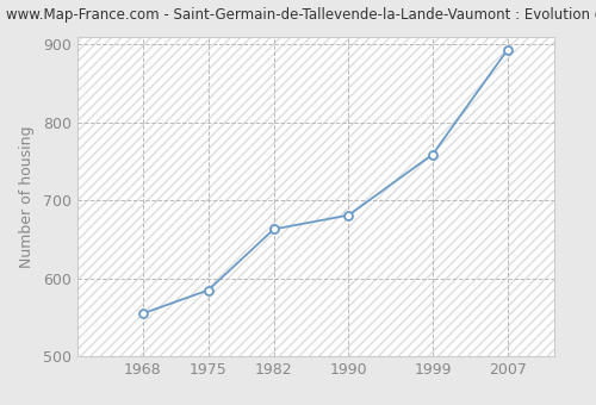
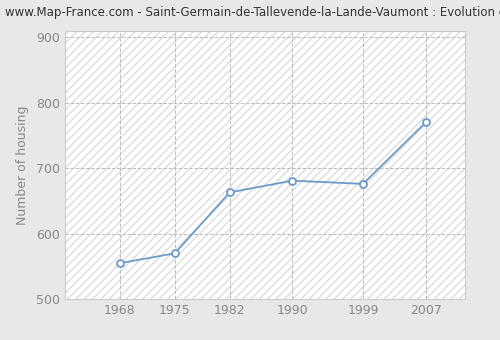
1975: 585 -> 570
1999: 759 -> 676
2007: 893 -> 770
